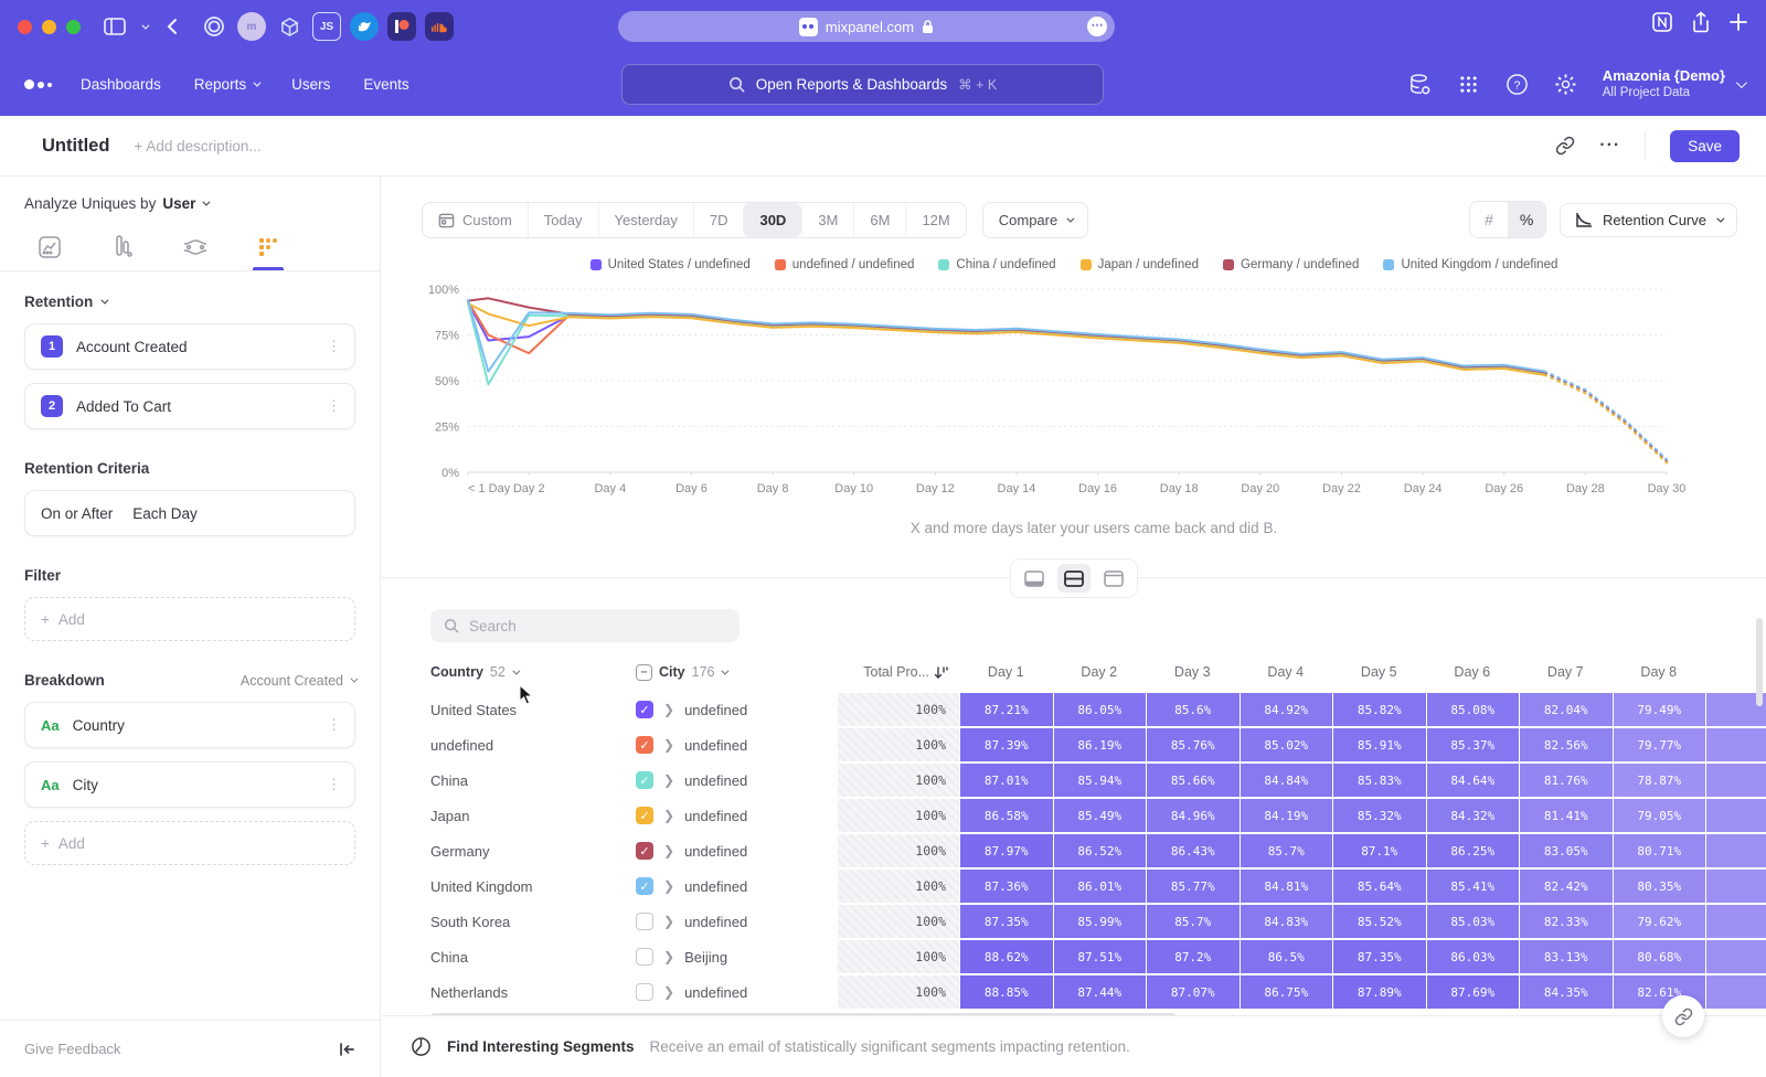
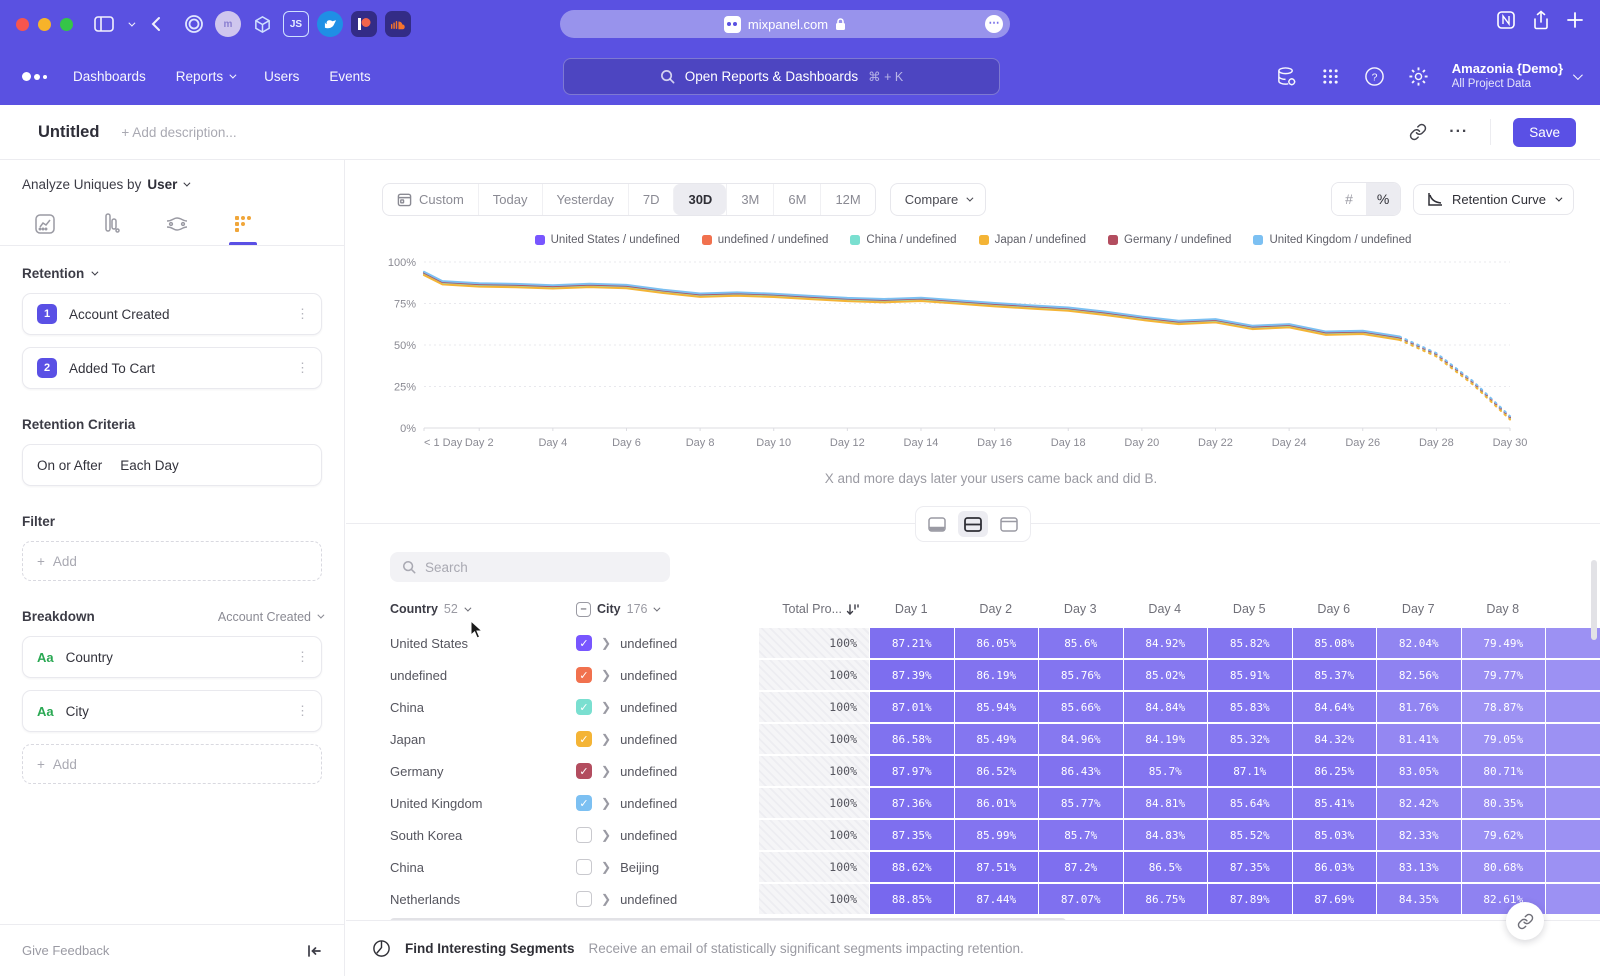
United States / undefined/1: 72% -> 87%
undefined / undefined/1: 75% -> 88%
China / undefined/1: 48% -> 87%
Germany / undefined/1: 95% -> 88%
United Kingdom / undefined/1: 55% -> 88%
United States / undefined/2: 74% -> 86%
undefined / undefined/2: 65% -> 86%
Japan / undefined/2: 80% -> 85%
Germany / undefined/2: 90% -> 87%
